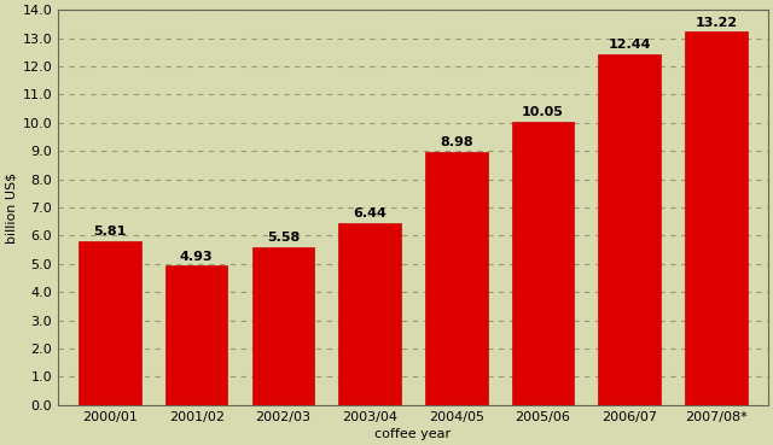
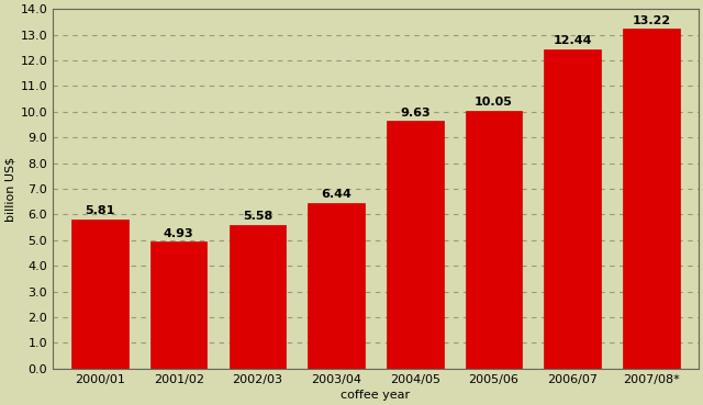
2004/05: 8.98 -> 9.63
